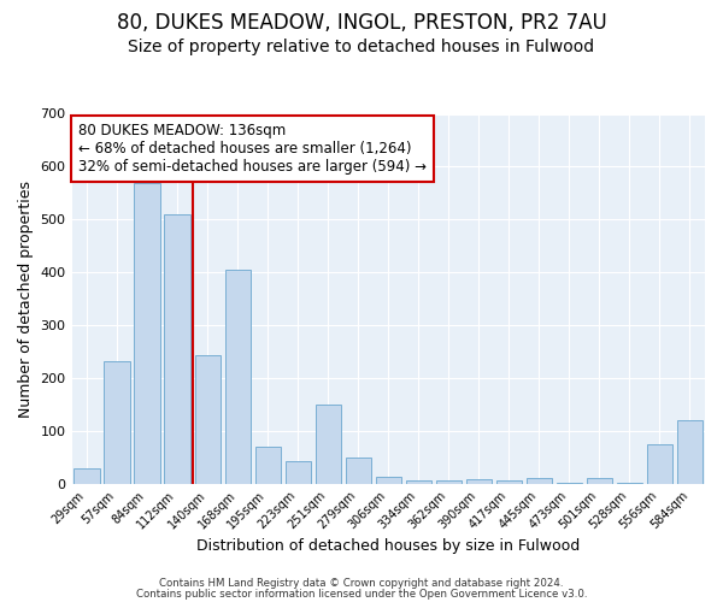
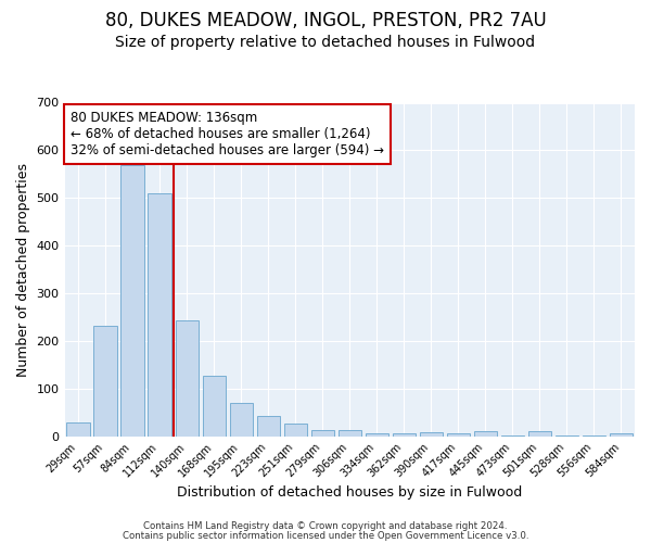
168sqm: 405 -> 127
251sqm: 150 -> 26
279sqm: 50 -> 13
556sqm: 75 -> 2
584sqm: 120 -> 5
